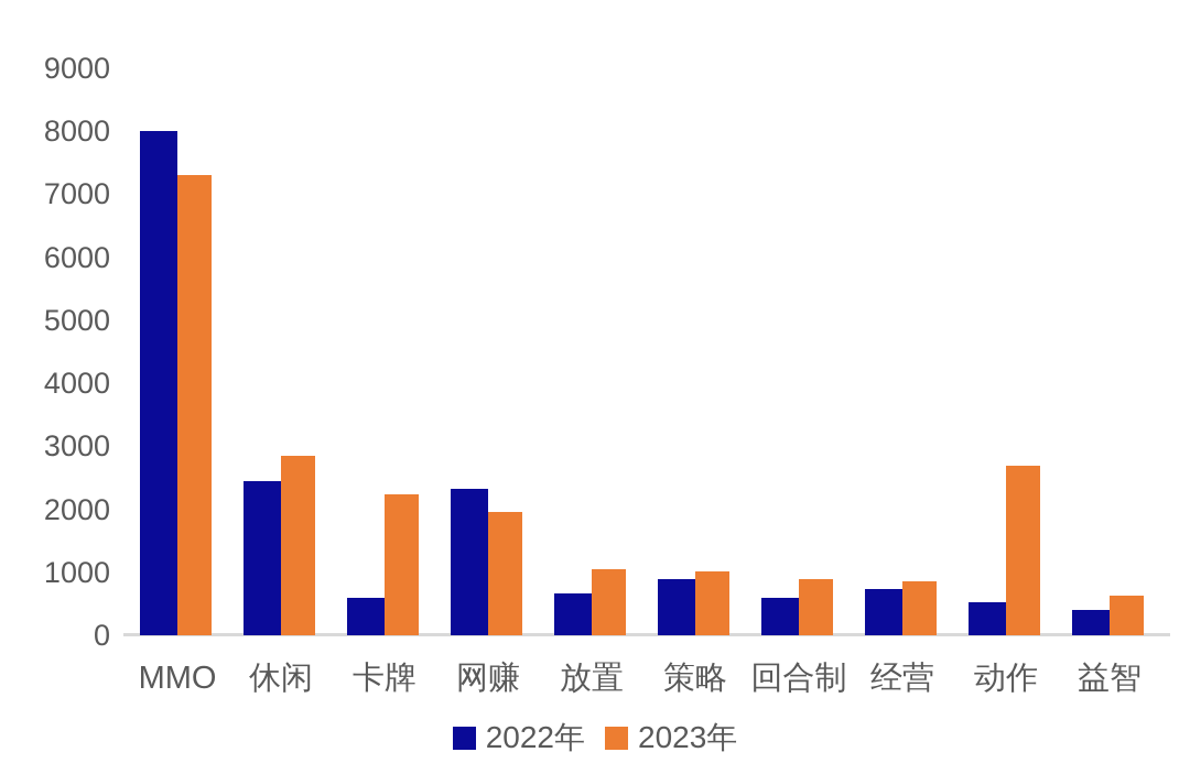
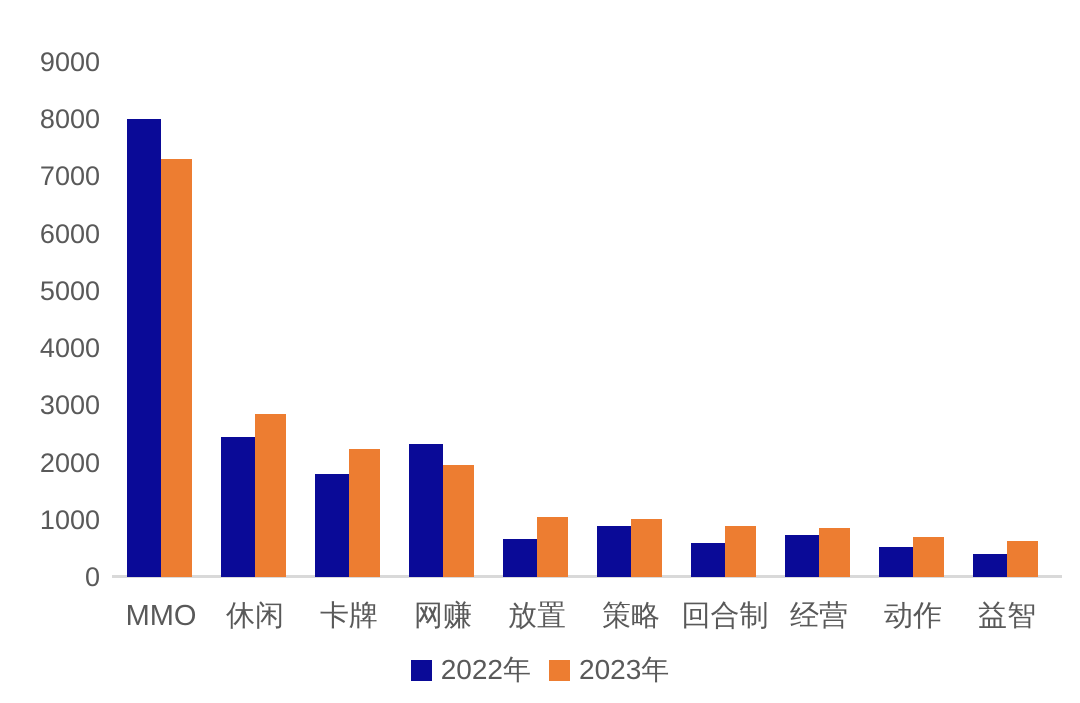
2022年/卡牌: 600 -> 1800
2023年/动作: 2700 -> 700
